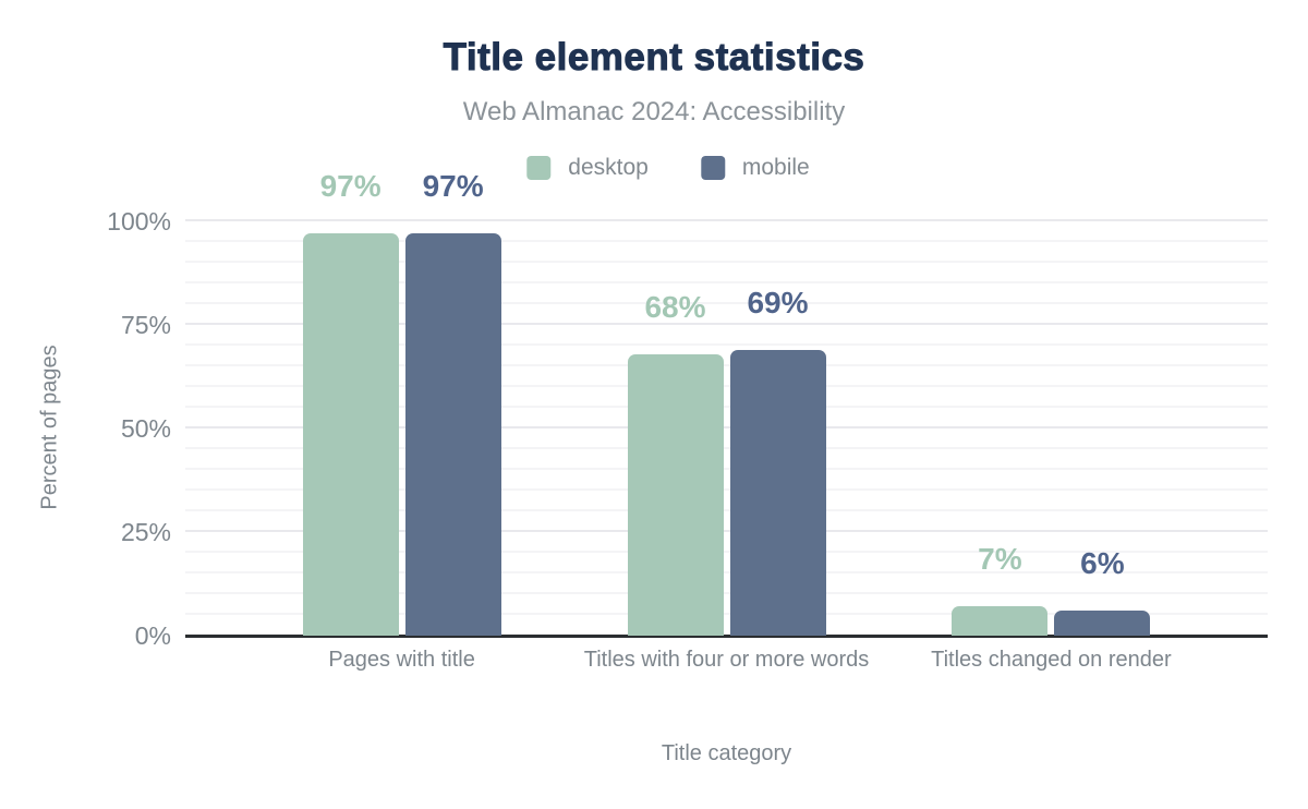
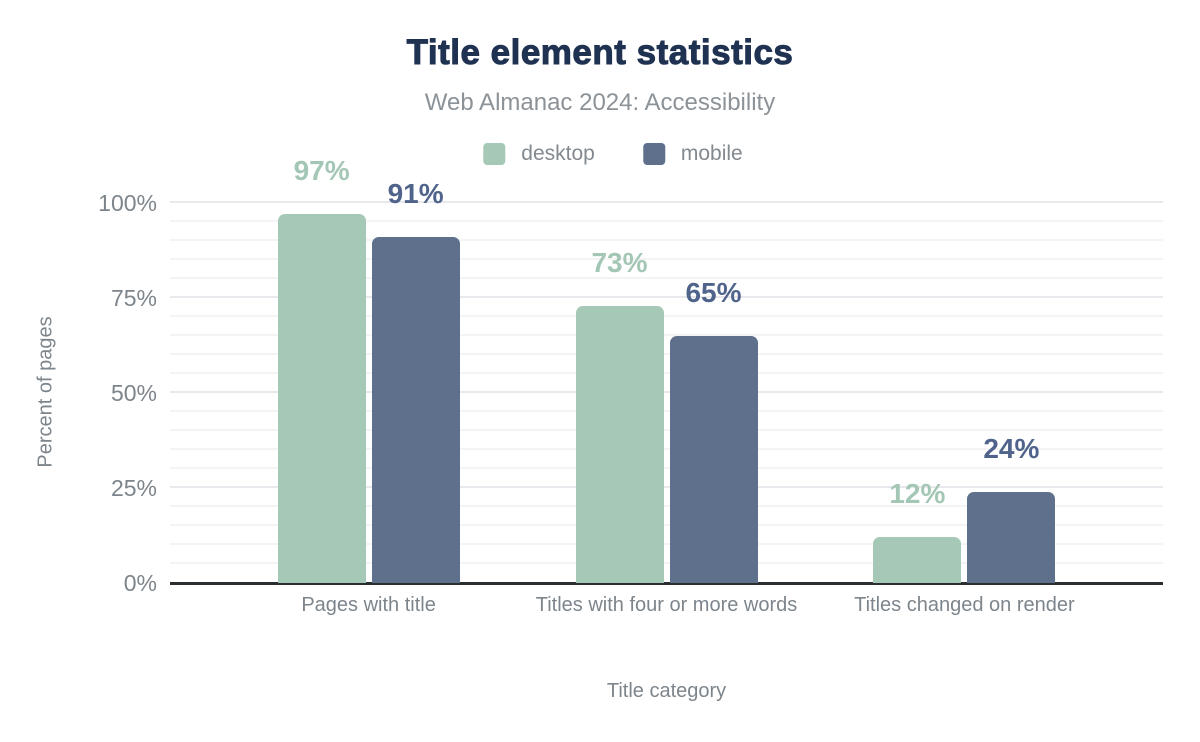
mobile/Pages with title: 97% -> 91%
desktop/Titles with four or more words: 68% -> 73%
mobile/Titles with four or more words: 69% -> 65%
desktop/Titles changed on render: 7% -> 12%
mobile/Titles changed on render: 6% -> 24%
